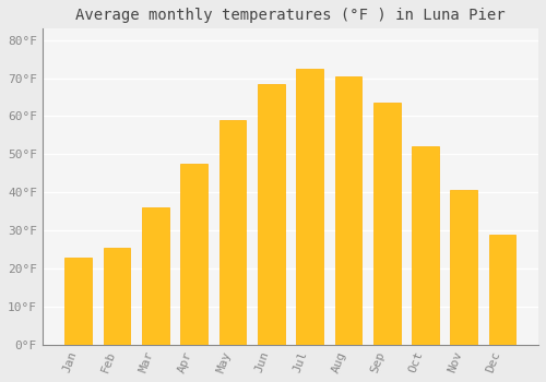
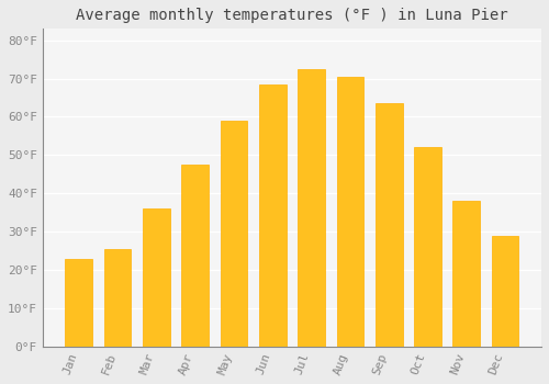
Nov: 40.5°F -> 38.0°F
